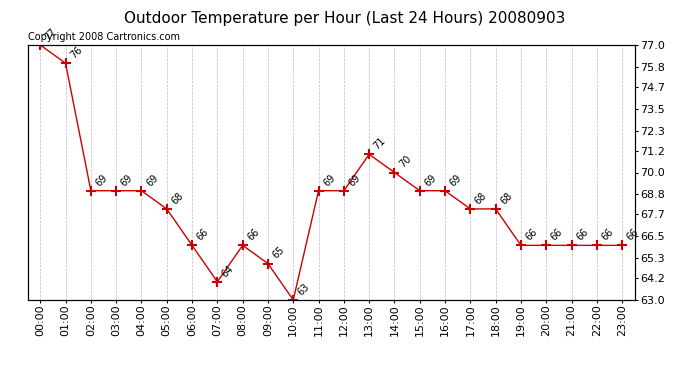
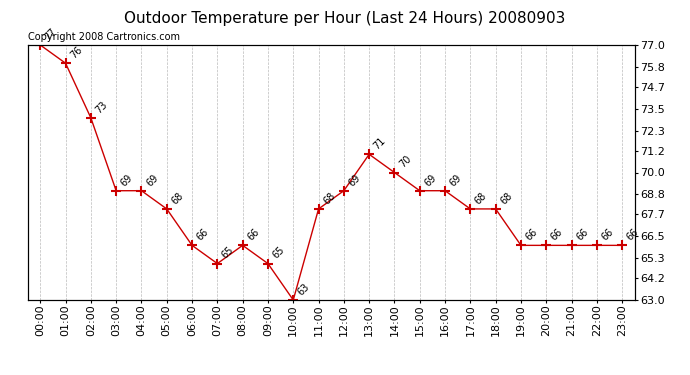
02:00: 69 -> 73
07:00: 64 -> 65
11:00: 69 -> 68
